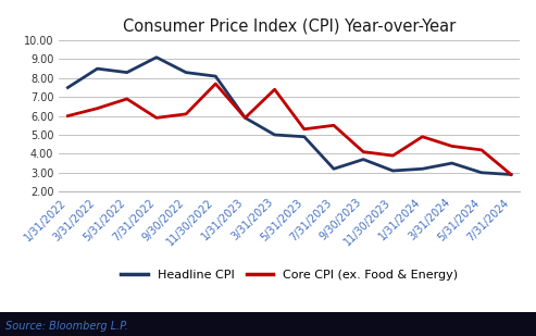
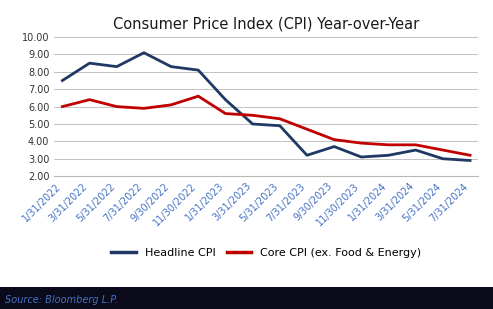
Core CPI (ex. Food & Energy)/5/31/2022: 6.9 -> 6.0
Core CPI (ex. Food & Energy)/11/30/2022: 7.7 -> 6.6
Headline CPI/1/31/2023: 5.9 -> 6.4
Core CPI (ex. Food & Energy)/1/31/2023: 5.9 -> 5.6
Core CPI (ex. Food & Energy)/3/31/2023: 7.4 -> 5.5
Core CPI (ex. Food & Energy)/7/31/2023: 5.5 -> 4.7
Core CPI (ex. Food & Energy)/1/31/2024: 4.9 -> 3.8
Core CPI (ex. Food & Energy)/3/31/2024: 4.4 -> 3.8
Core CPI (ex. Food & Energy)/5/31/2024: 4.2 -> 3.5
Core CPI (ex. Food & Energy)/7/31/2024: 2.9 -> 3.2
